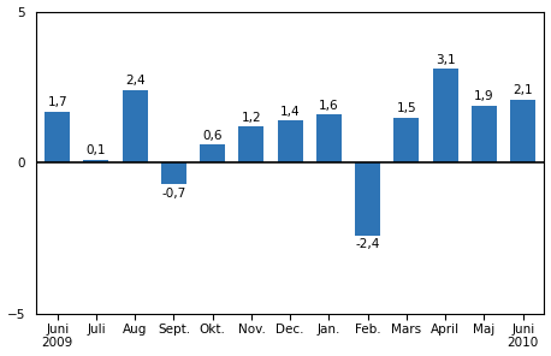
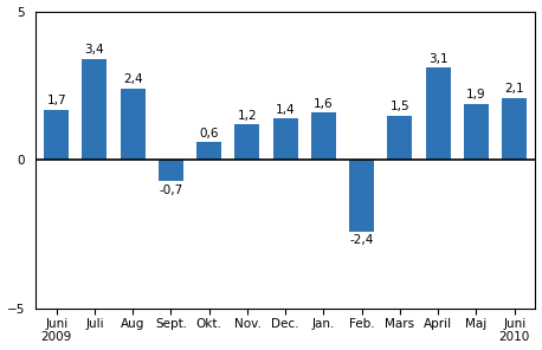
Juli: 0,1 -> 3,4
